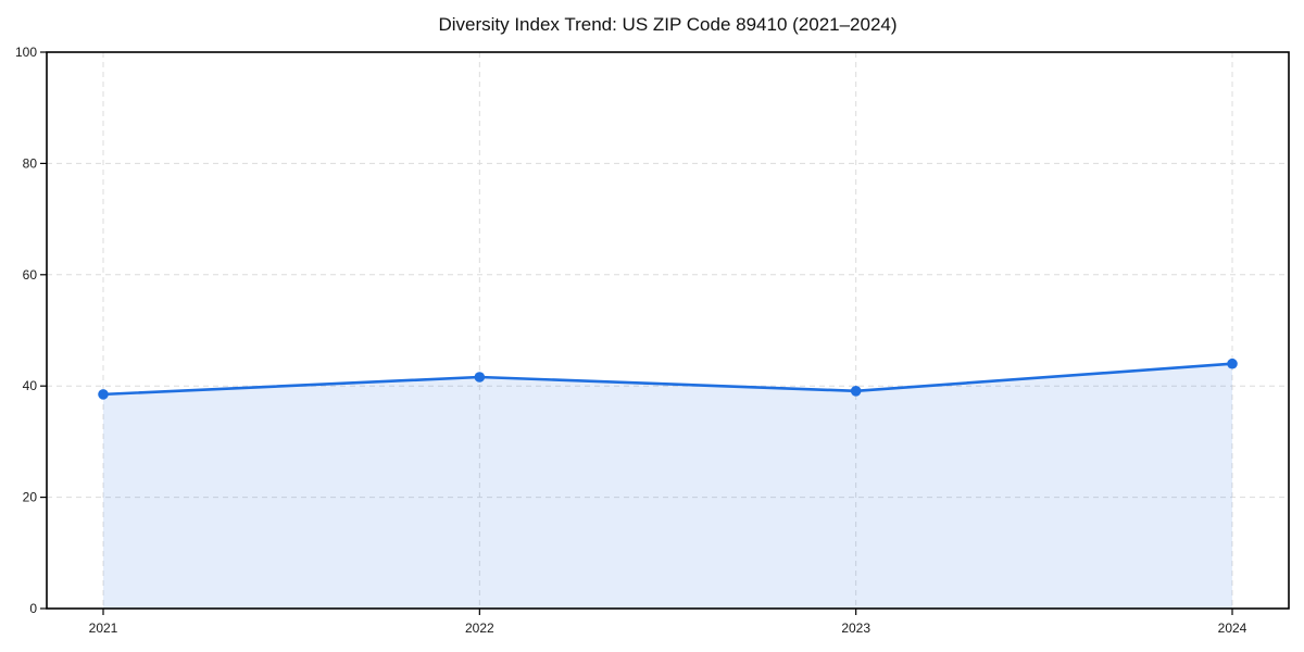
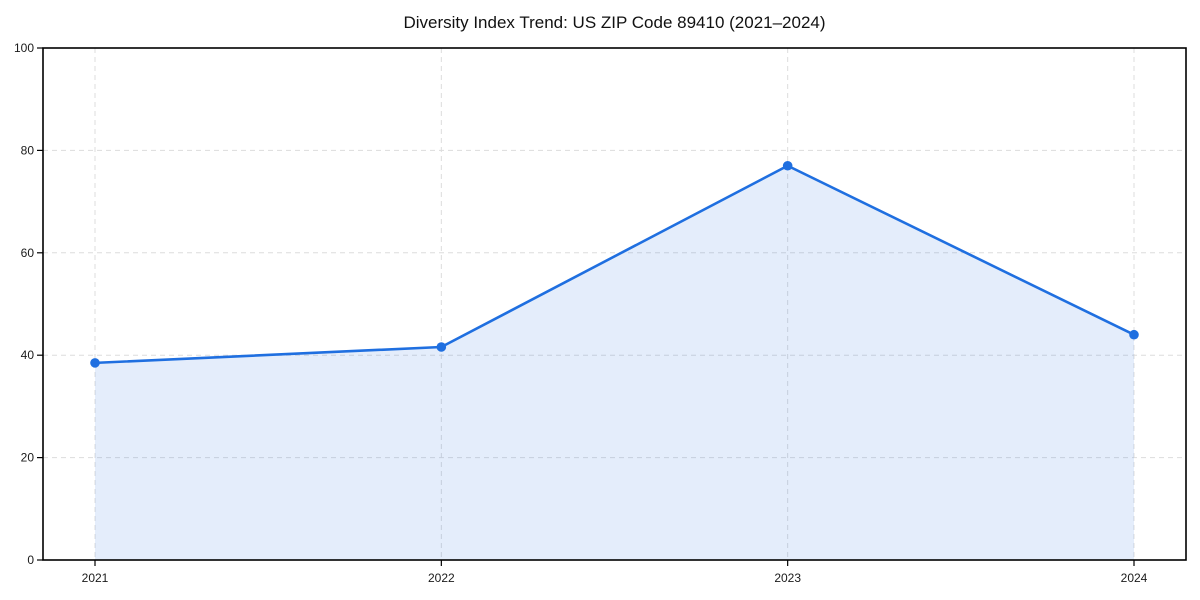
2023: 39 -> 77
